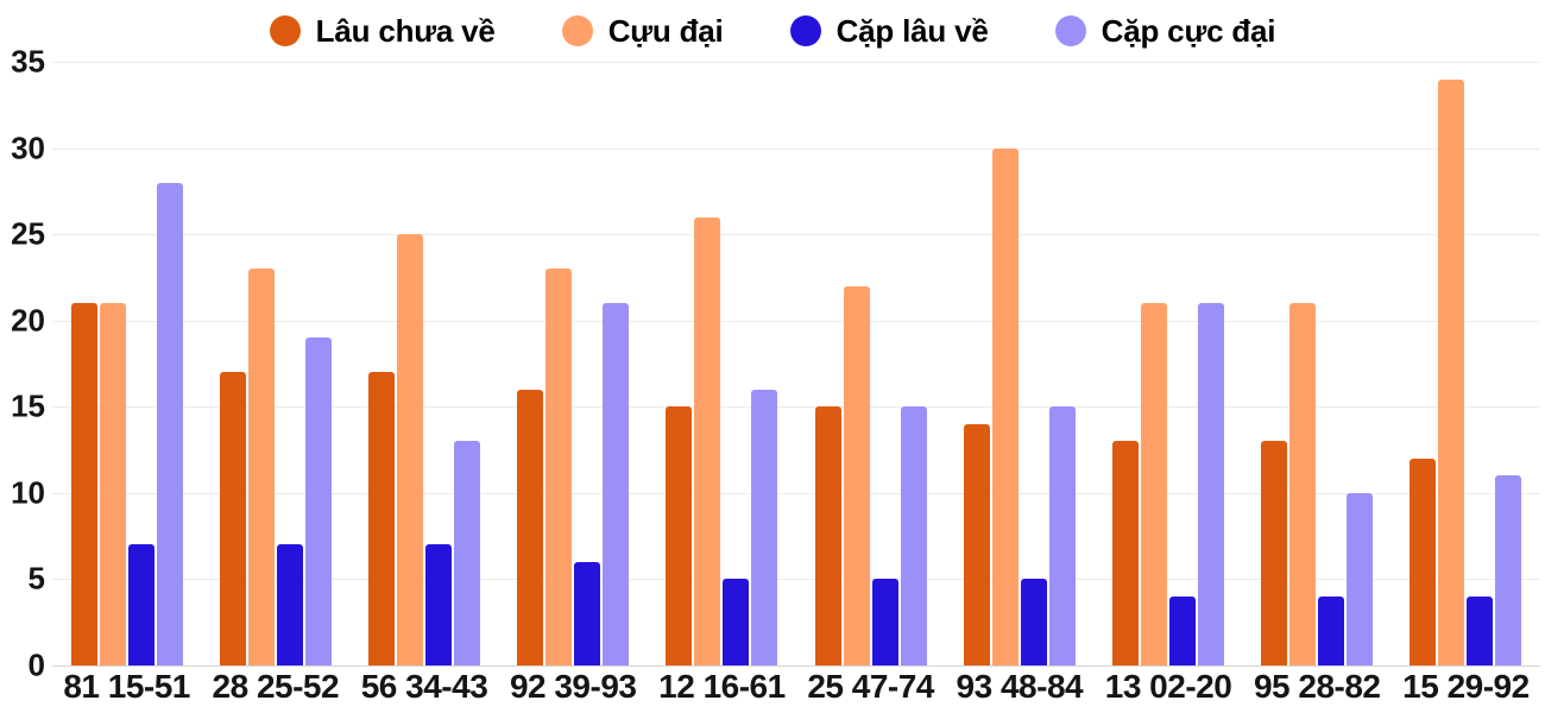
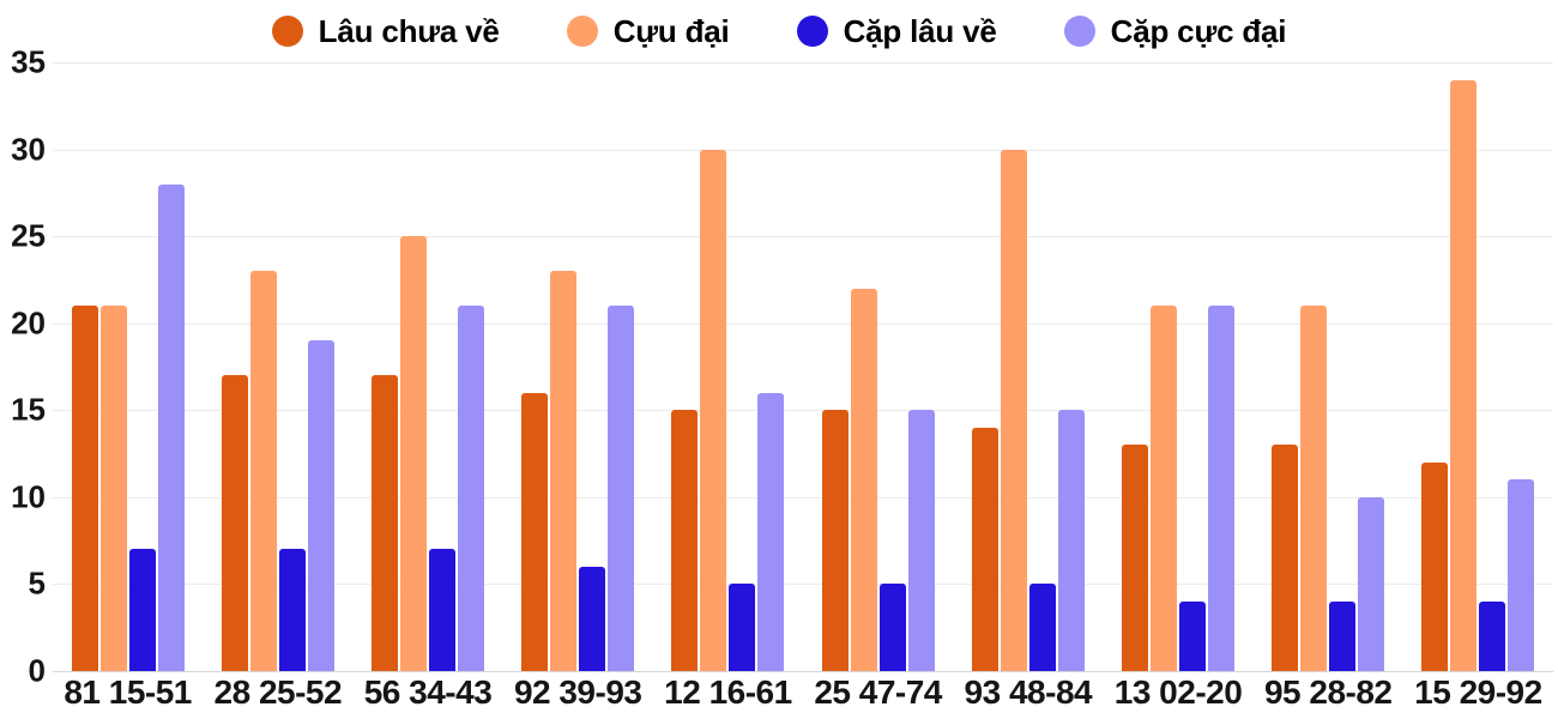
Cặp cực đại/56 34-43: 13 -> 21
Cựu đại/12 16-61: 26 -> 30
